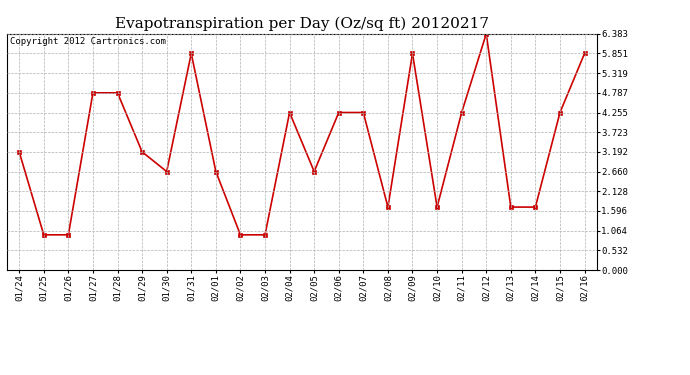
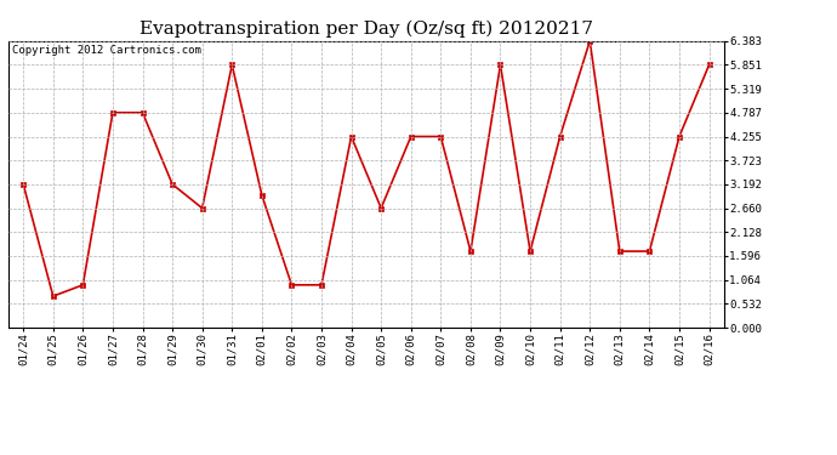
01/25: 0.95 -> 0.70
02/01: 2.66 -> 2.95
